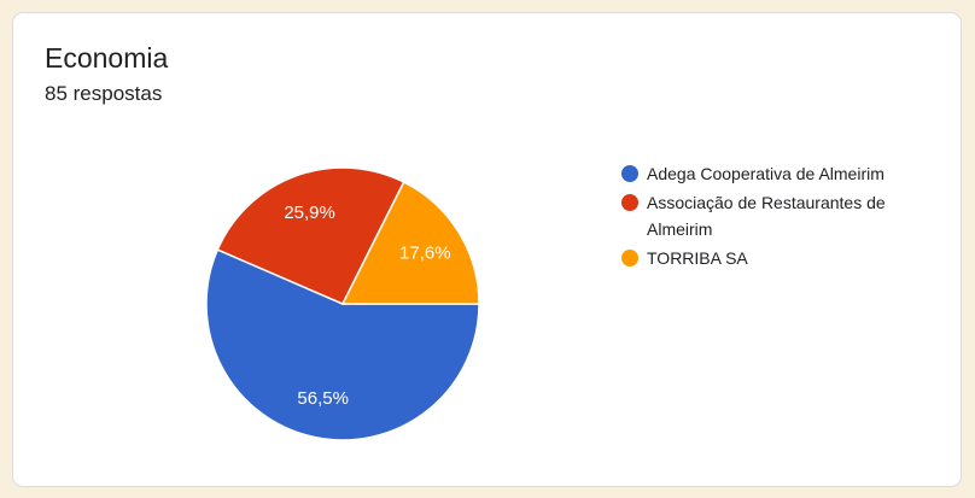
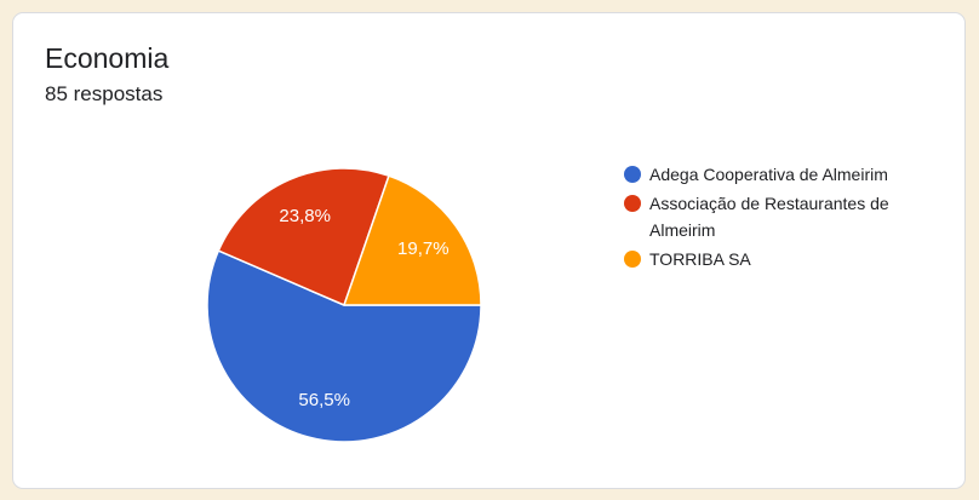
Associação de Restaurantes de Almeirim: 25,9% -> 23,8%
TORRIBA SA: 17,6% -> 19,7%
